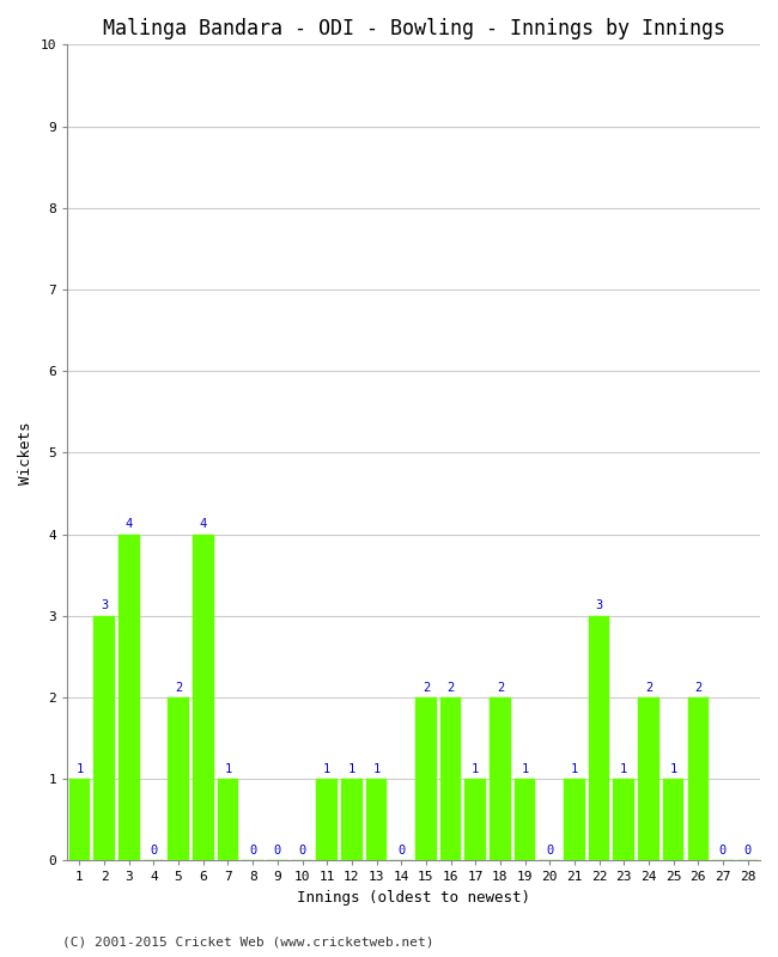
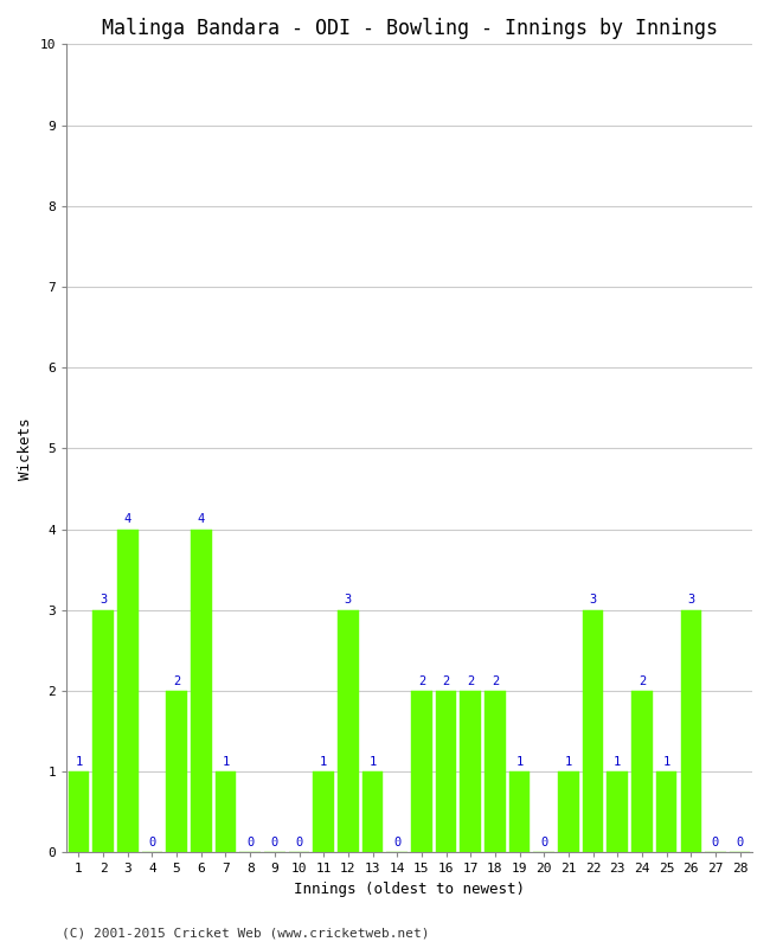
12: 1 -> 3
17: 1 -> 2
26: 2 -> 3
